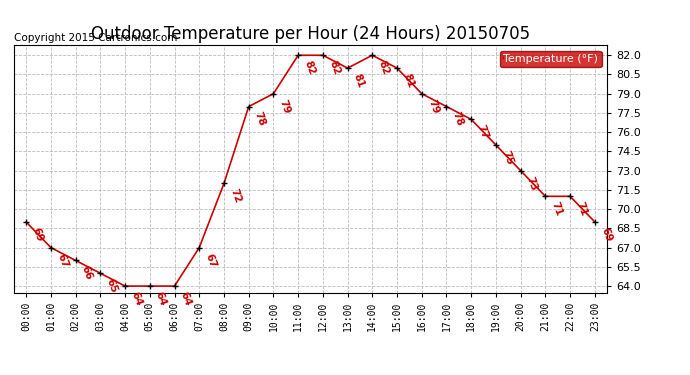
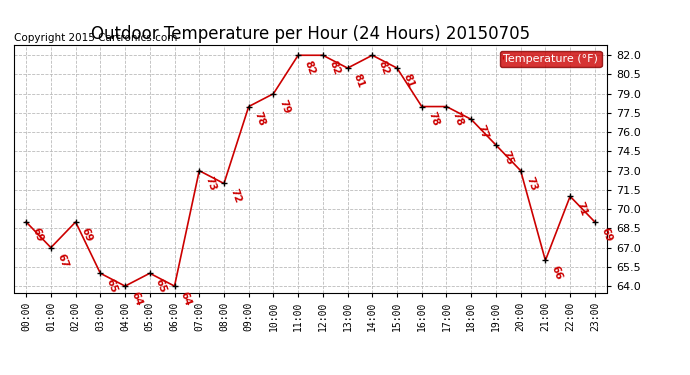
02:00: 66 -> 69
05:00: 64 -> 65
07:00: 67 -> 73
16:00: 79 -> 78
21:00: 71 -> 66
